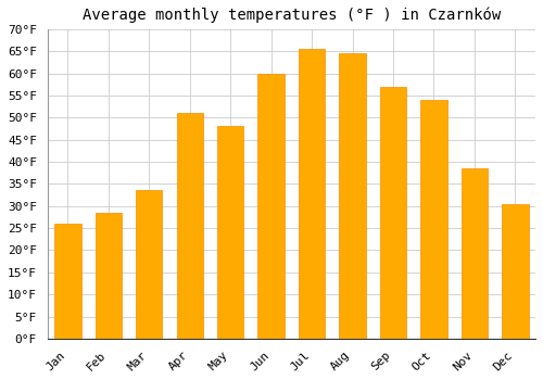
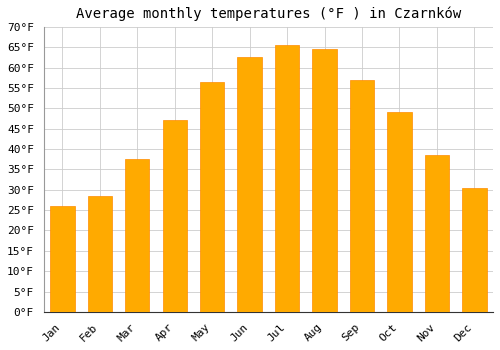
Mar: 33.5°F -> 37.5°F
Apr: 51.0°F -> 47.0°F
May: 48.0°F -> 56.5°F
Jun: 60.0°F -> 62.5°F
Oct: 54.0°F -> 49.0°F
